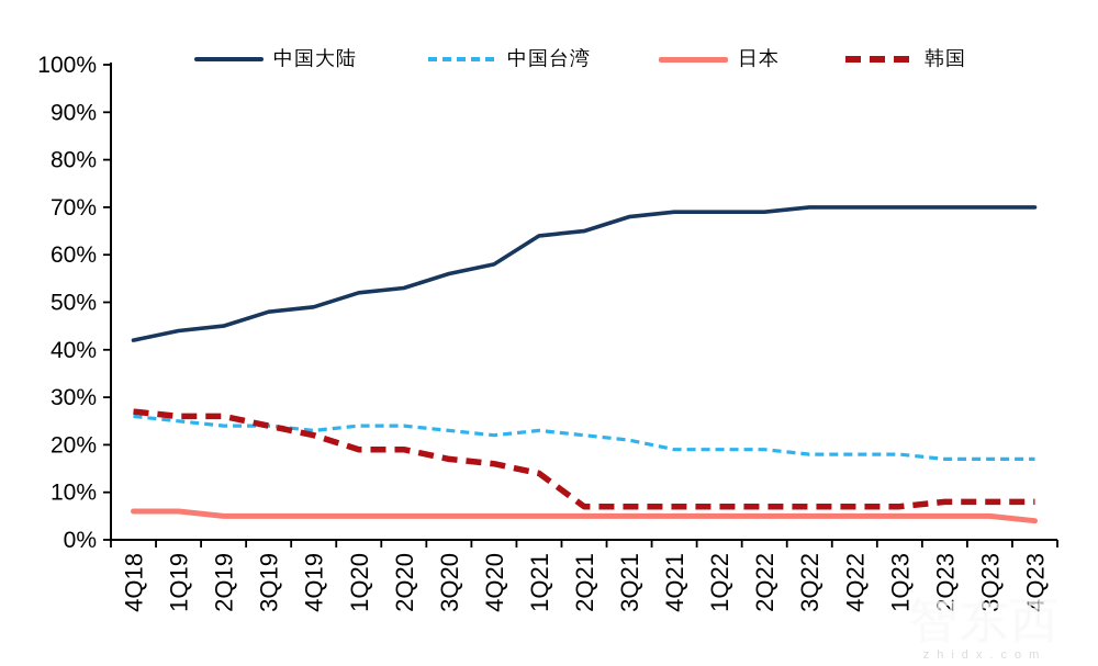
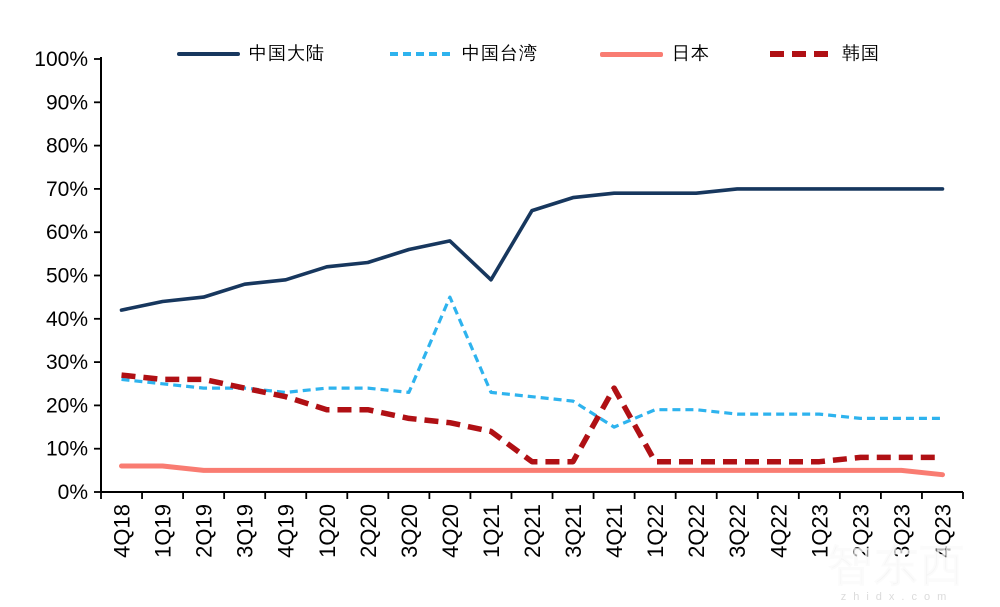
中国台湾/4Q20: 22% -> 45%
中国大陆/1Q21: 64% -> 49%
中国台湾/4Q21: 19% -> 15%
韩国/4Q21: 7% -> 24%
